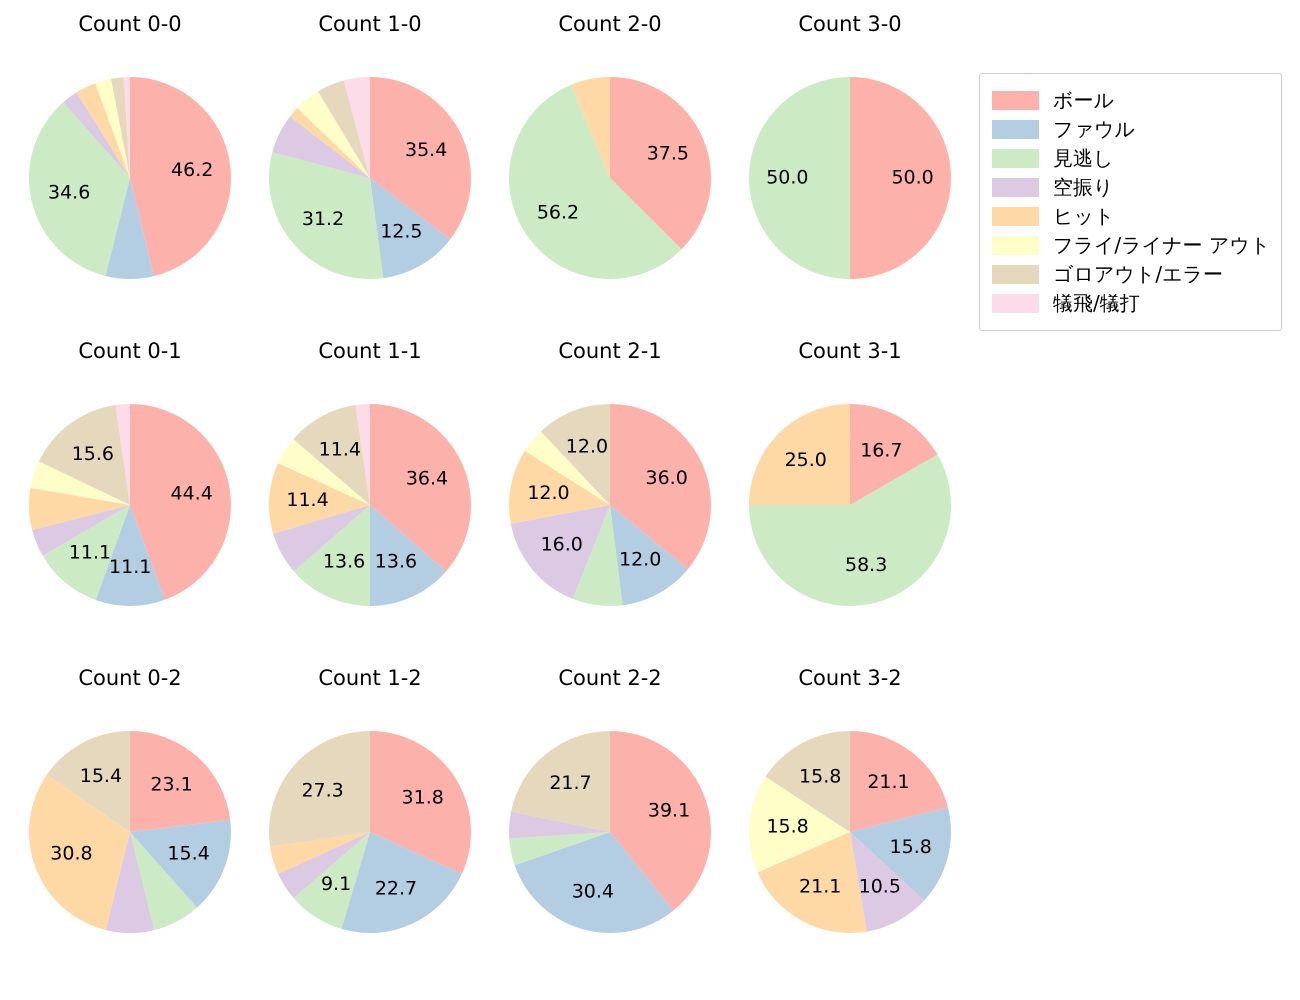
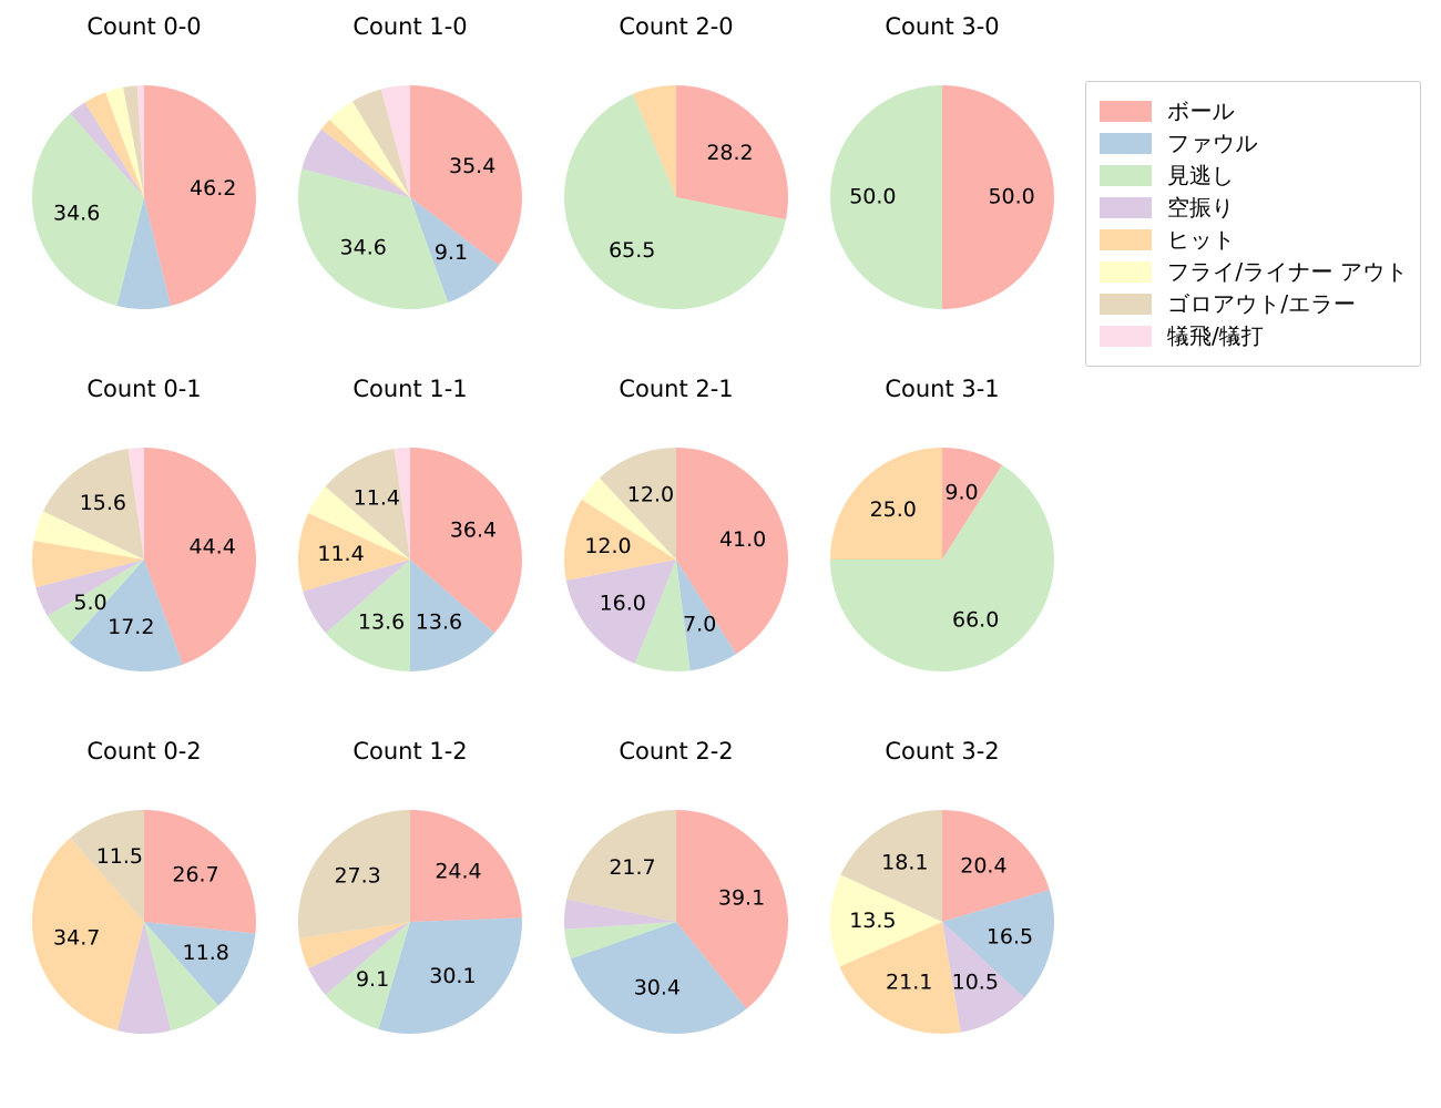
Count 1-0/ファウル: 12.5 -> 9.1
Count 1-0/見逃し: 31.2 -> 34.6
Count 2-0/ボール: 37.5 -> 28.2
Count 2-0/見逃し: 56.2 -> 65.5
Count 0-1/ファウル: 11.1 -> 17.2
Count 0-1/見逃し: 11.1 -> 5.0
Count 2-1/ボール: 36.0 -> 41.0
Count 2-1/ファウル: 12.0 -> 7.0
Count 3-1/ボール: 16.7 -> 9.0
Count 3-1/見逃し: 58.3 -> 66.0
Count 0-2/ボール: 23.1 -> 26.7
Count 0-2/ファウル: 15.4 -> 11.8
Count 0-2/ヒット: 30.8 -> 34.7
Count 0-2/ゴロアウト/エラー: 15.4 -> 11.5
Count 1-2/ボール: 31.8 -> 24.4
Count 1-2/ファウル: 22.7 -> 30.1
Count 3-2/ボール: 21.1 -> 20.4
Count 3-2/ファウル: 15.8 -> 16.5
Count 3-2/フライ/ライナー アウト: 15.8 -> 13.5
Count 3-2/ゴロアウト/エラー: 15.8 -> 18.1
